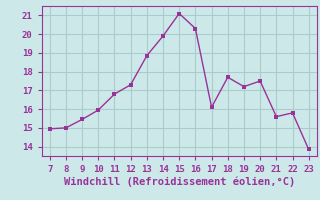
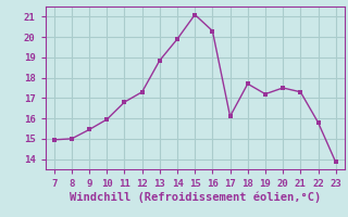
21: 15.6 -> 17.3
